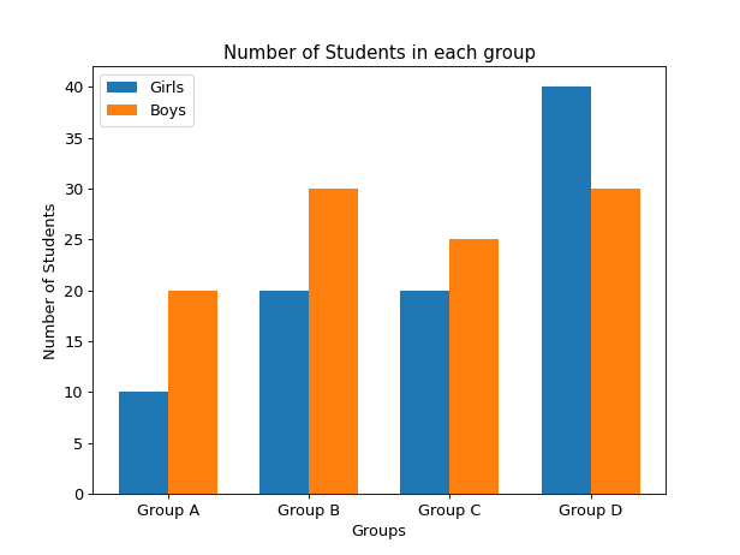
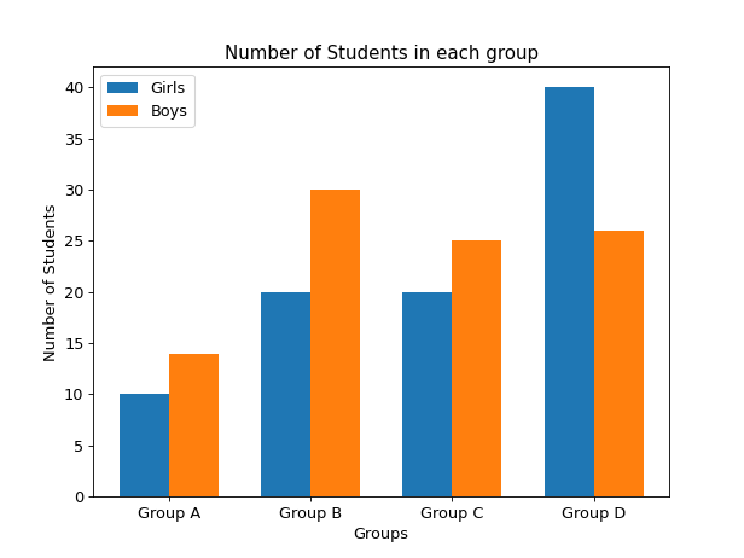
Boys/Group A: 20 -> 14
Boys/Group D: 30 -> 26
